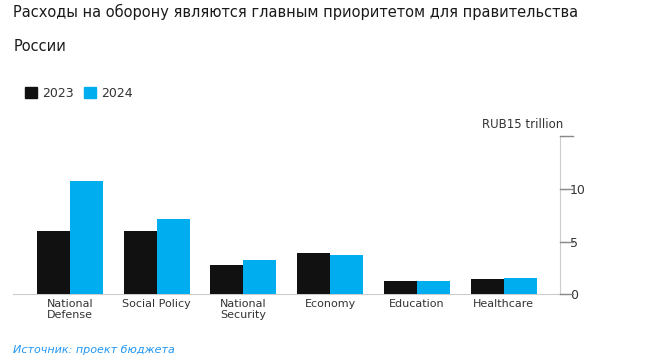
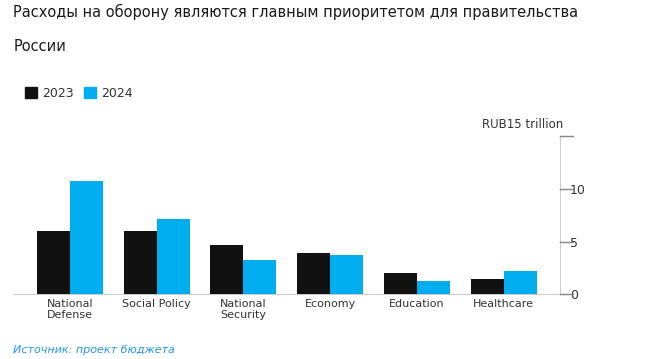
2023/National Security: 2.8 -> 4.7
2023/Education: 1.3 -> 2.0
2024/Healthcare: 1.6 -> 2.2
